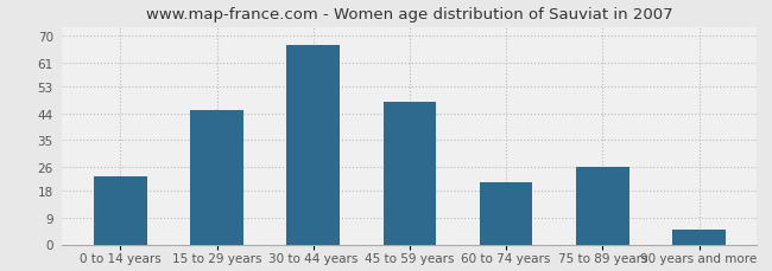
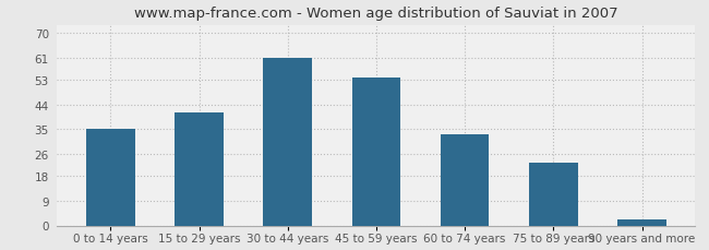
0 to 14 years: 23 -> 35
15 to 29 years: 45 -> 41
30 to 44 years: 67 -> 61
45 to 59 years: 48 -> 54
60 to 74 years: 21 -> 33
75 to 89 years: 26 -> 23
90 years and more: 5 -> 2
